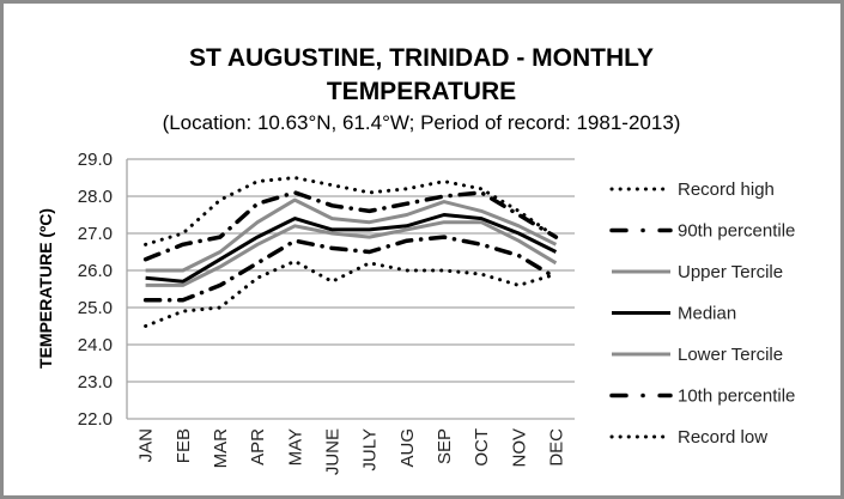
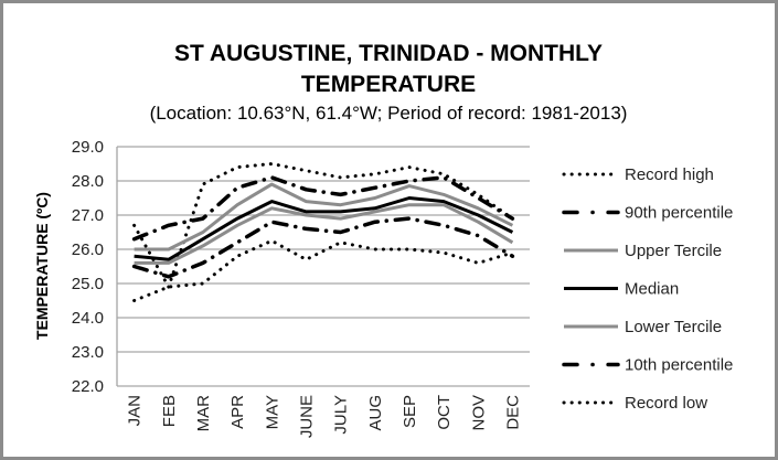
10th percentile/JAN: 25.2 -> 25.5
Record high/FEB: 27.0 -> 24.9
